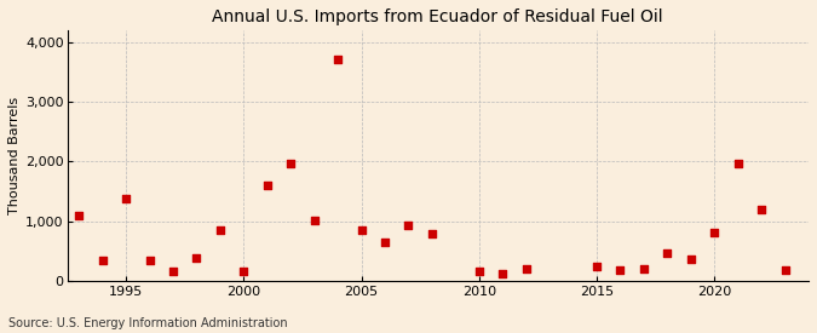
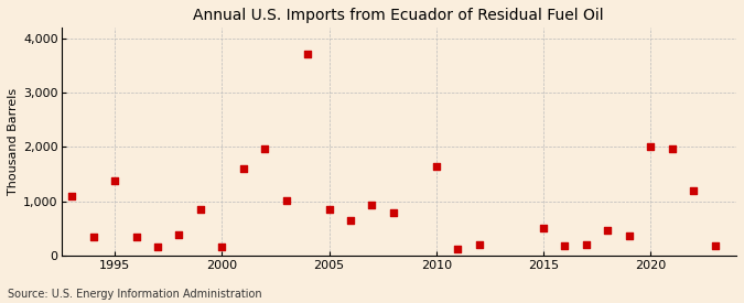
2010: 170 -> 1,650
2015: 240 -> 500
2020: 800 -> 2,000
